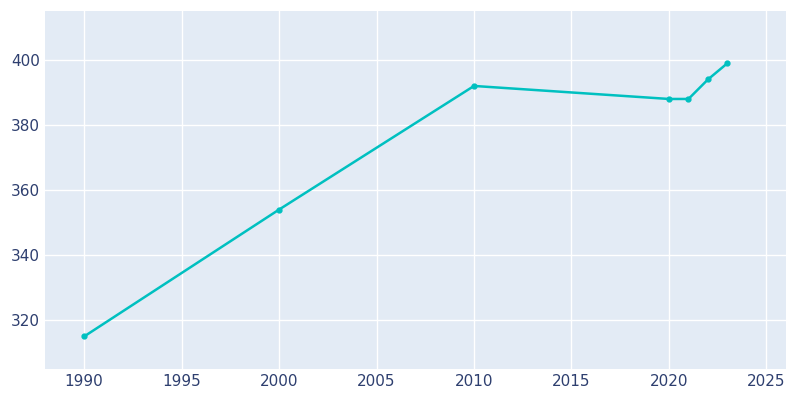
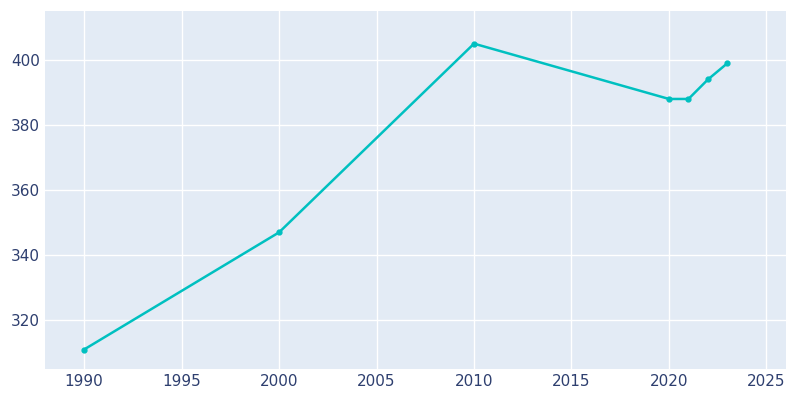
1990: 315 -> 311
2000: 354 -> 347
2010: 392 -> 405
